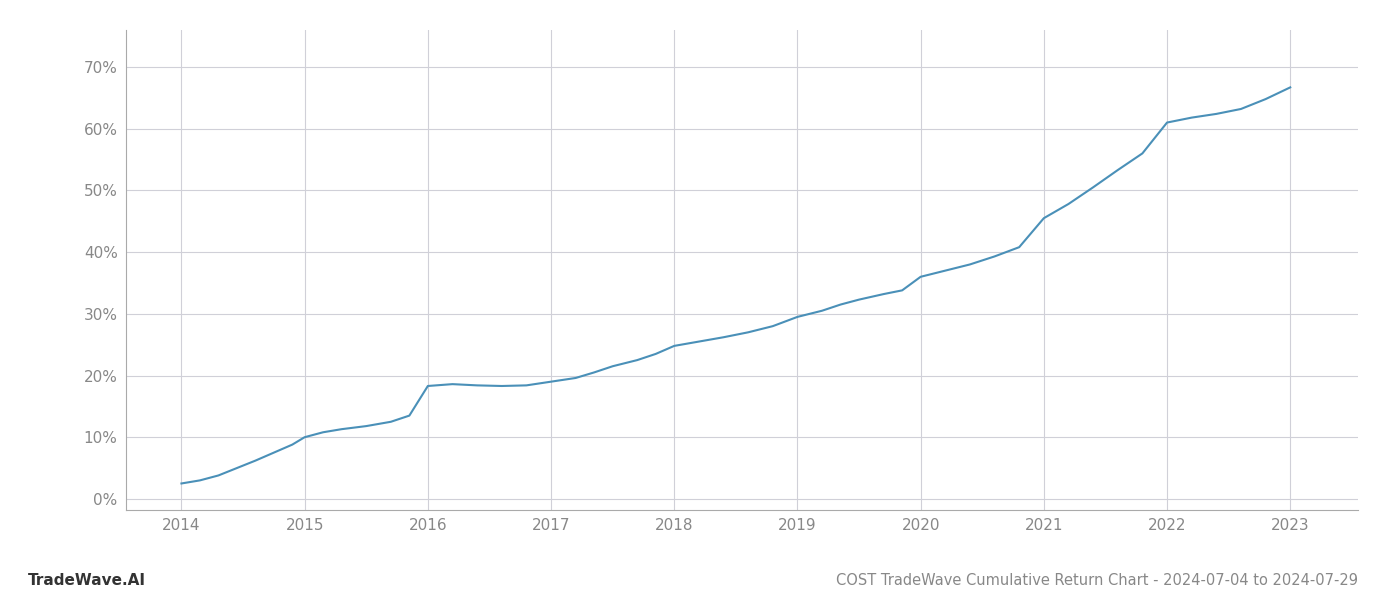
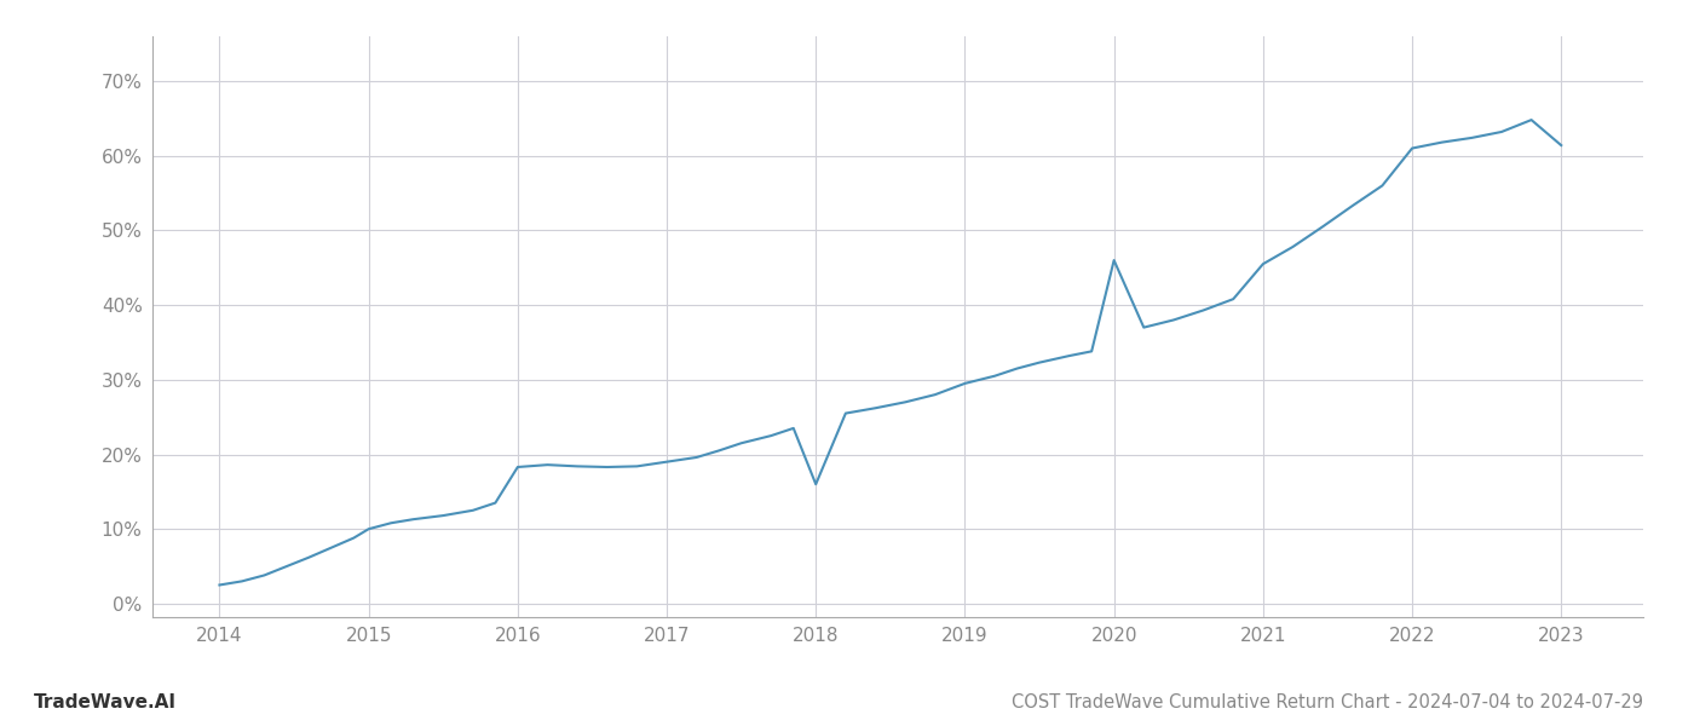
2018: 24.8% -> 16.0%
2020: 36.0% -> 46.0%
2023: 66.7% -> 61.4%
